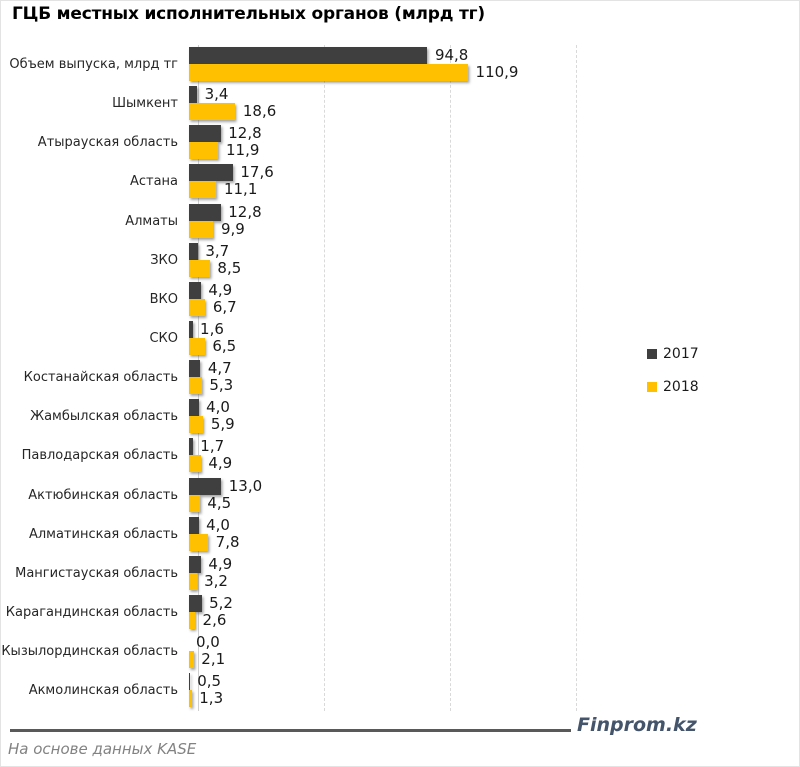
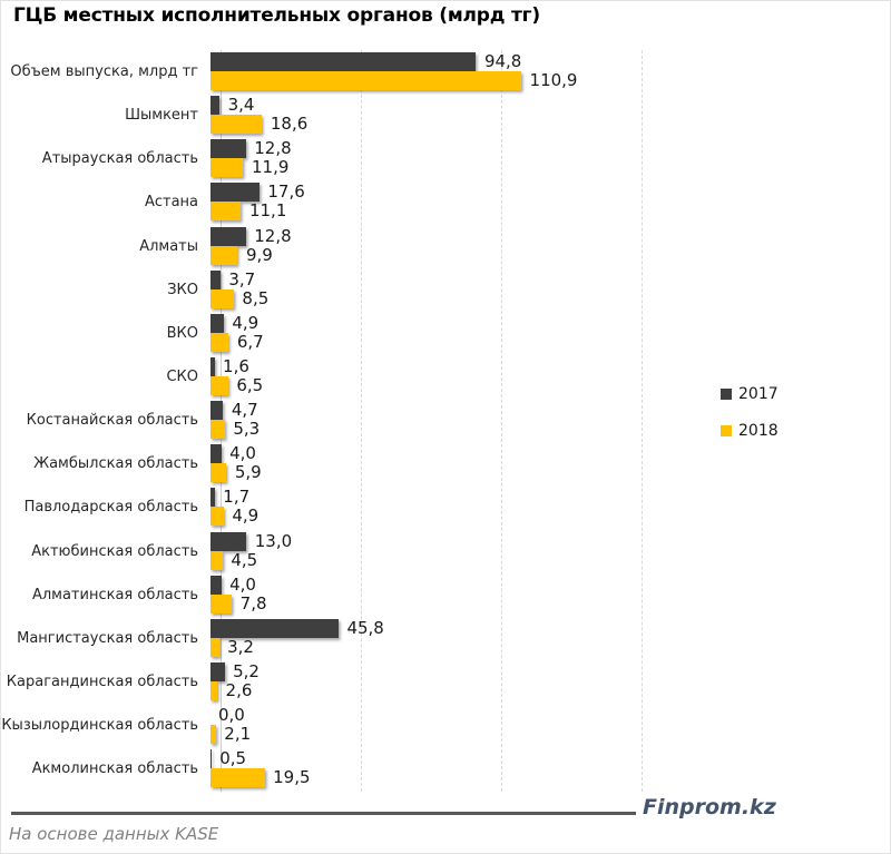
2017/Мангистауская область: 4,9 -> 45,8
2018/Акмолинская область: 1,3 -> 19,5
